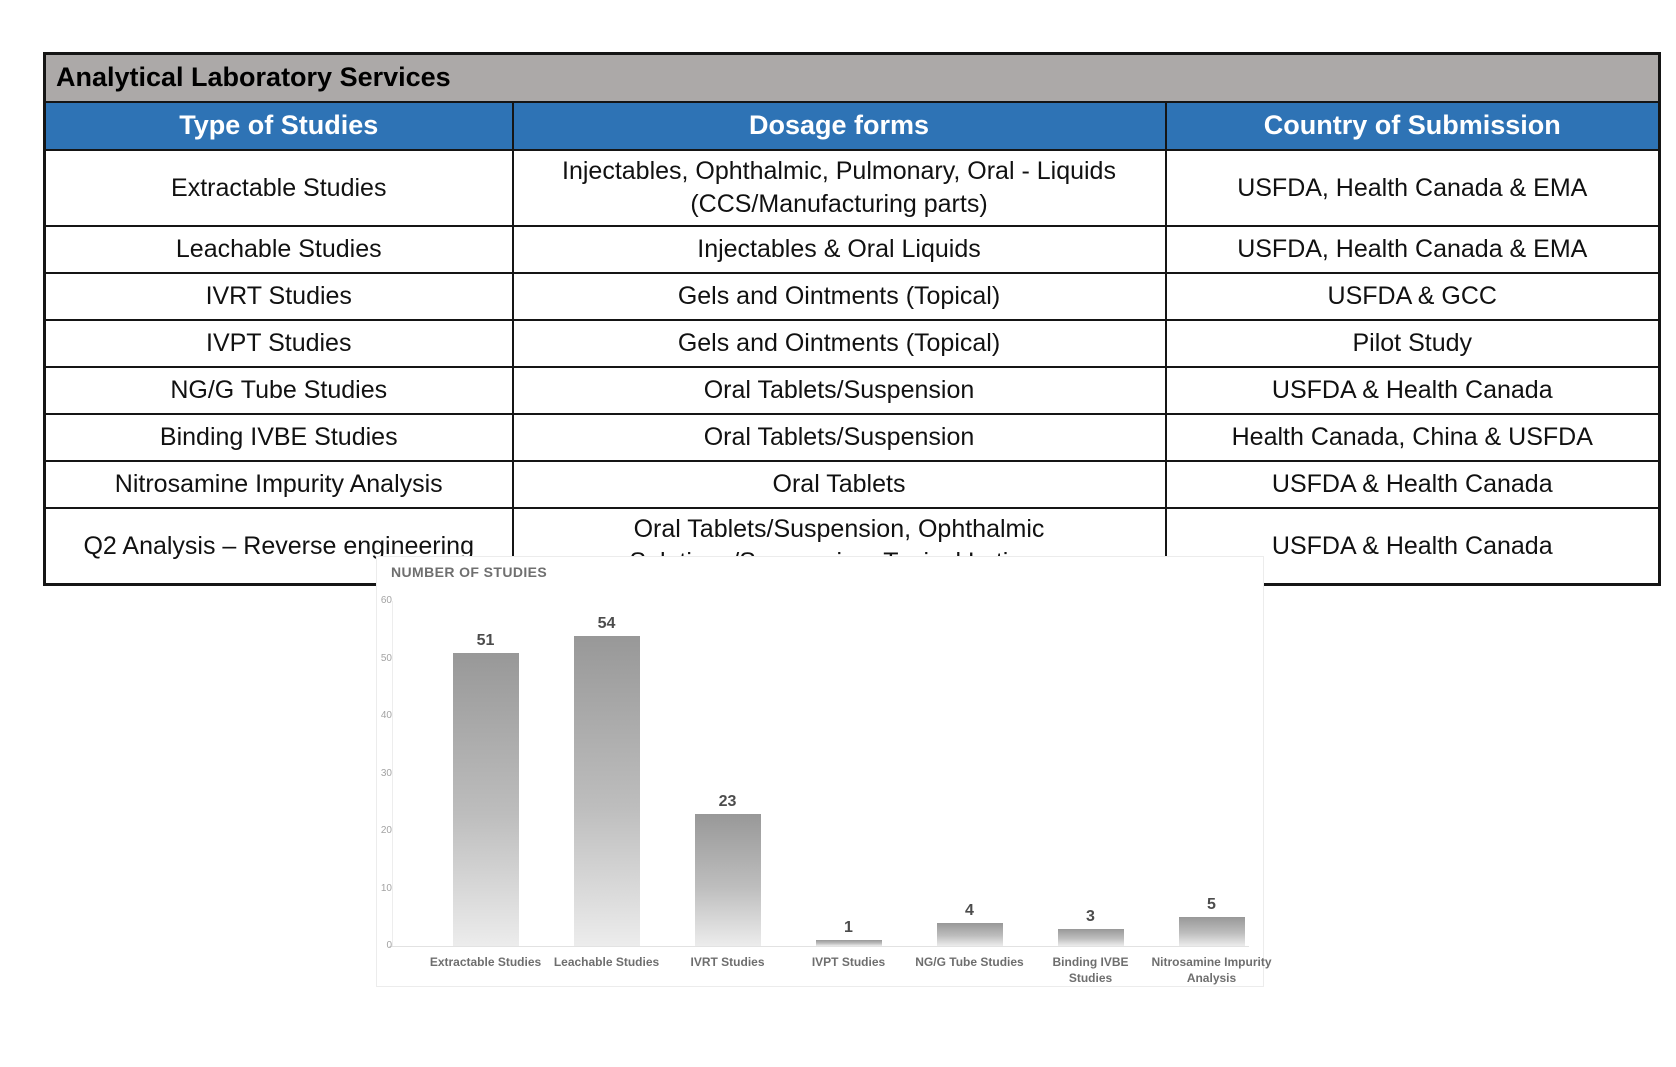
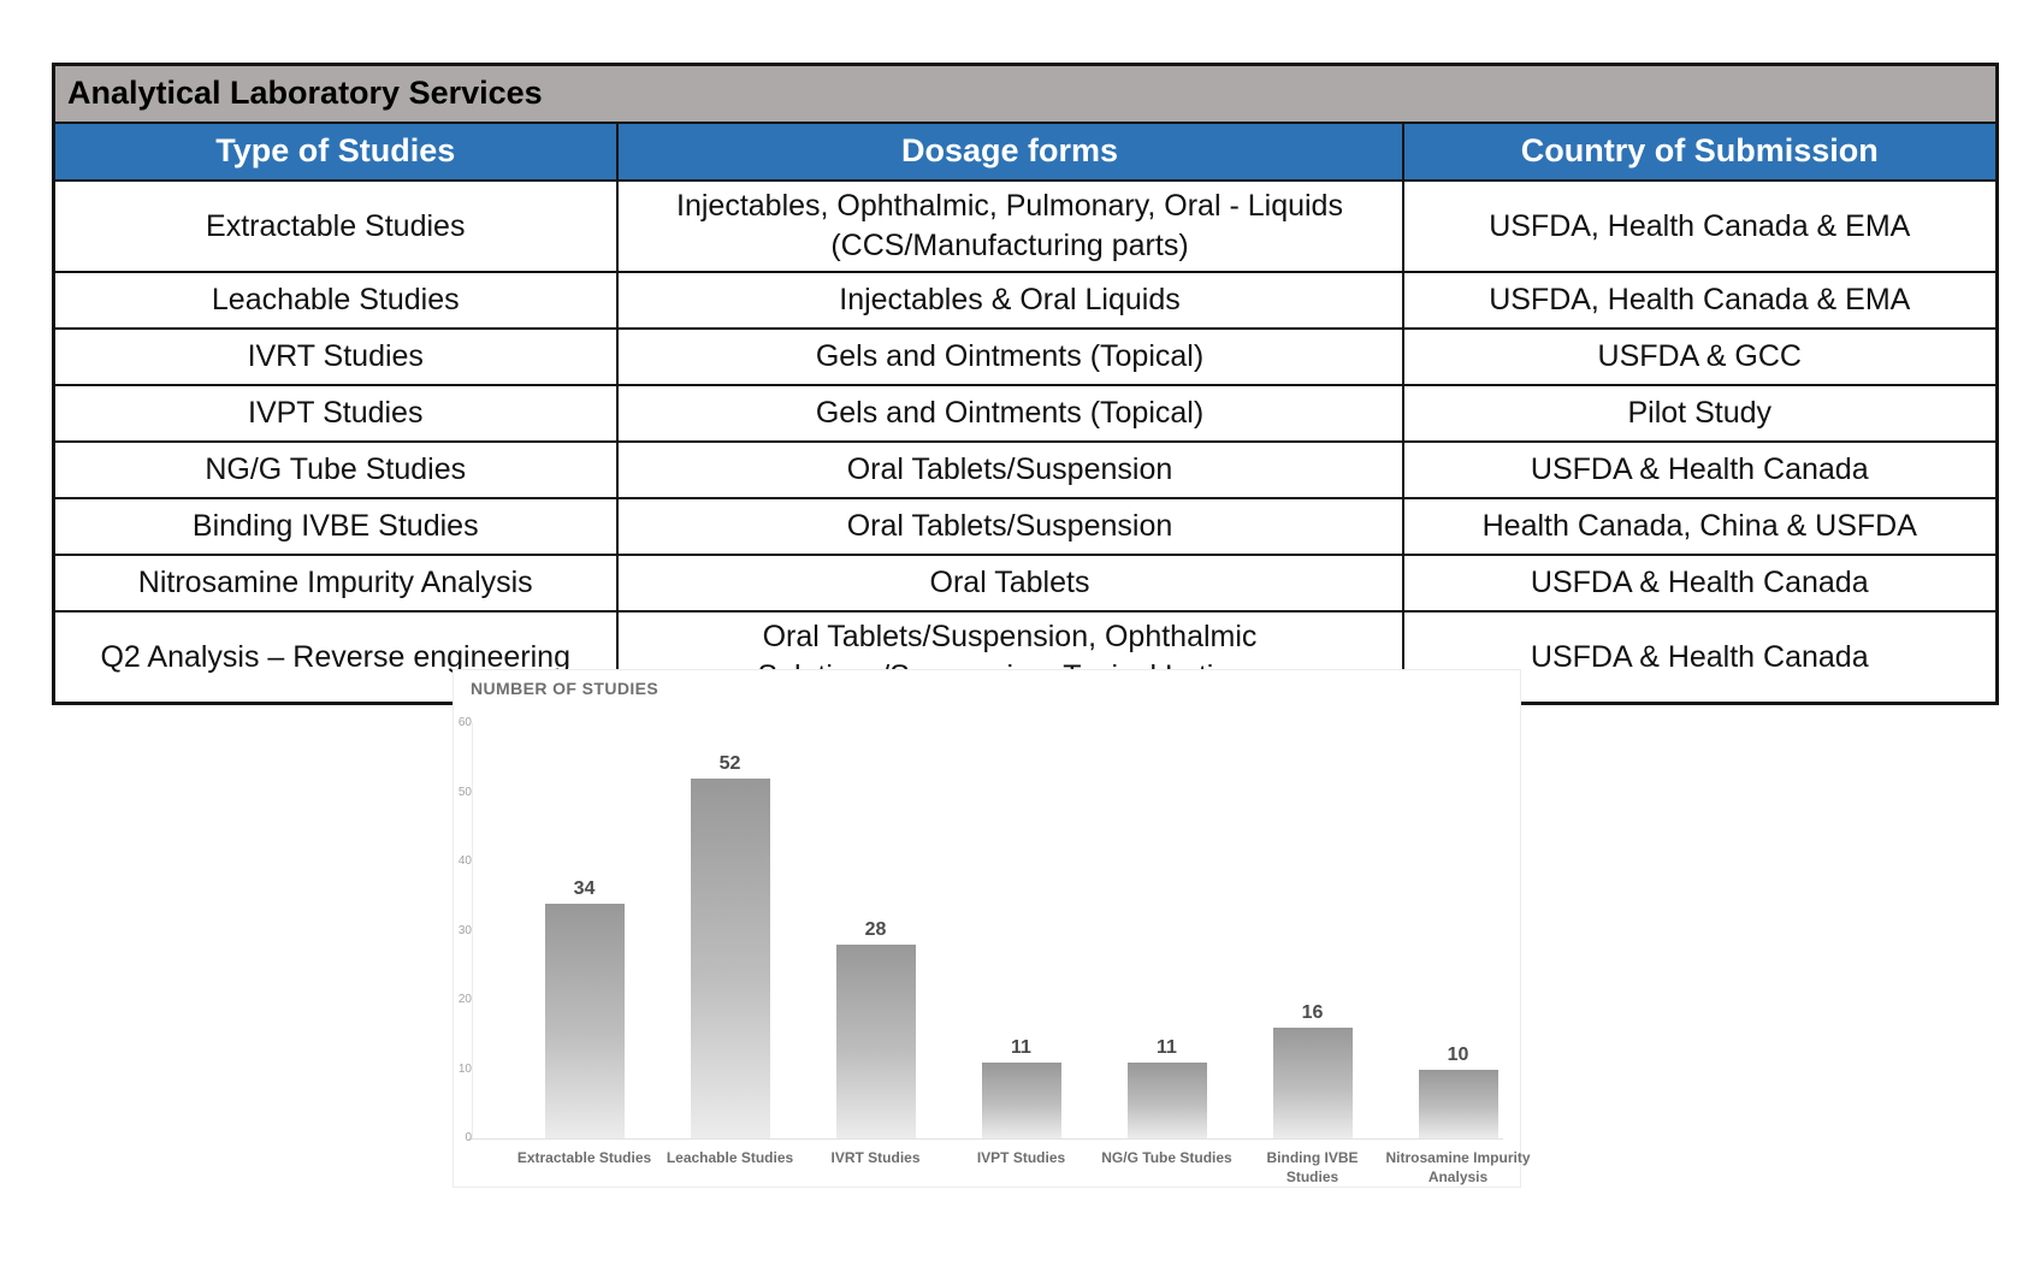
Extractable Studies: 51 -> 34
Leachable Studies: 54 -> 52
IVRT Studies: 23 -> 28
IVPT Studies: 1 -> 11
NG/G Tube Studies: 4 -> 11
Binding IVBE Studies: 3 -> 16
Nitrosamine Impurity Analysis: 5 -> 10
